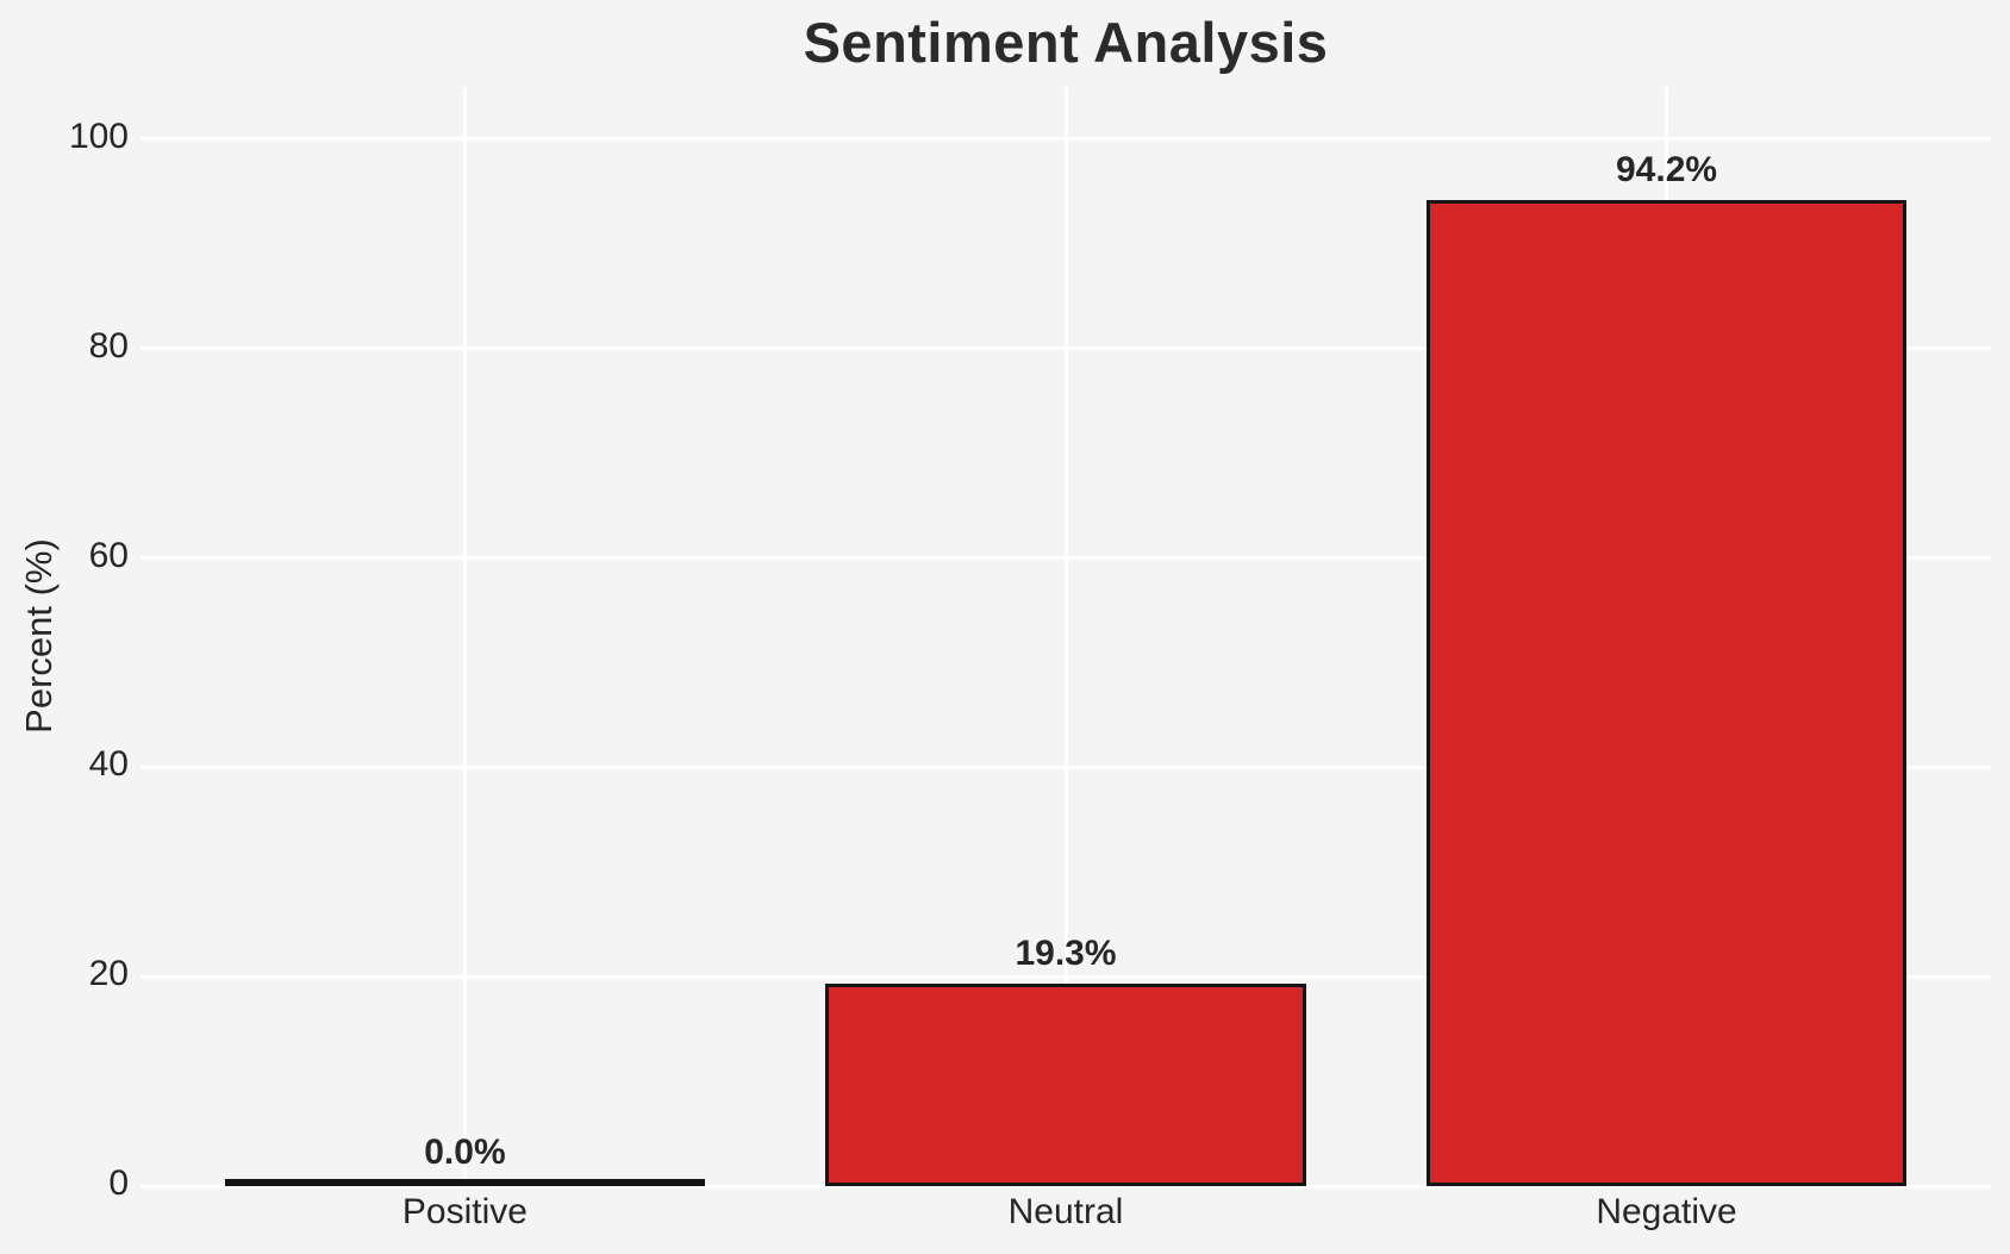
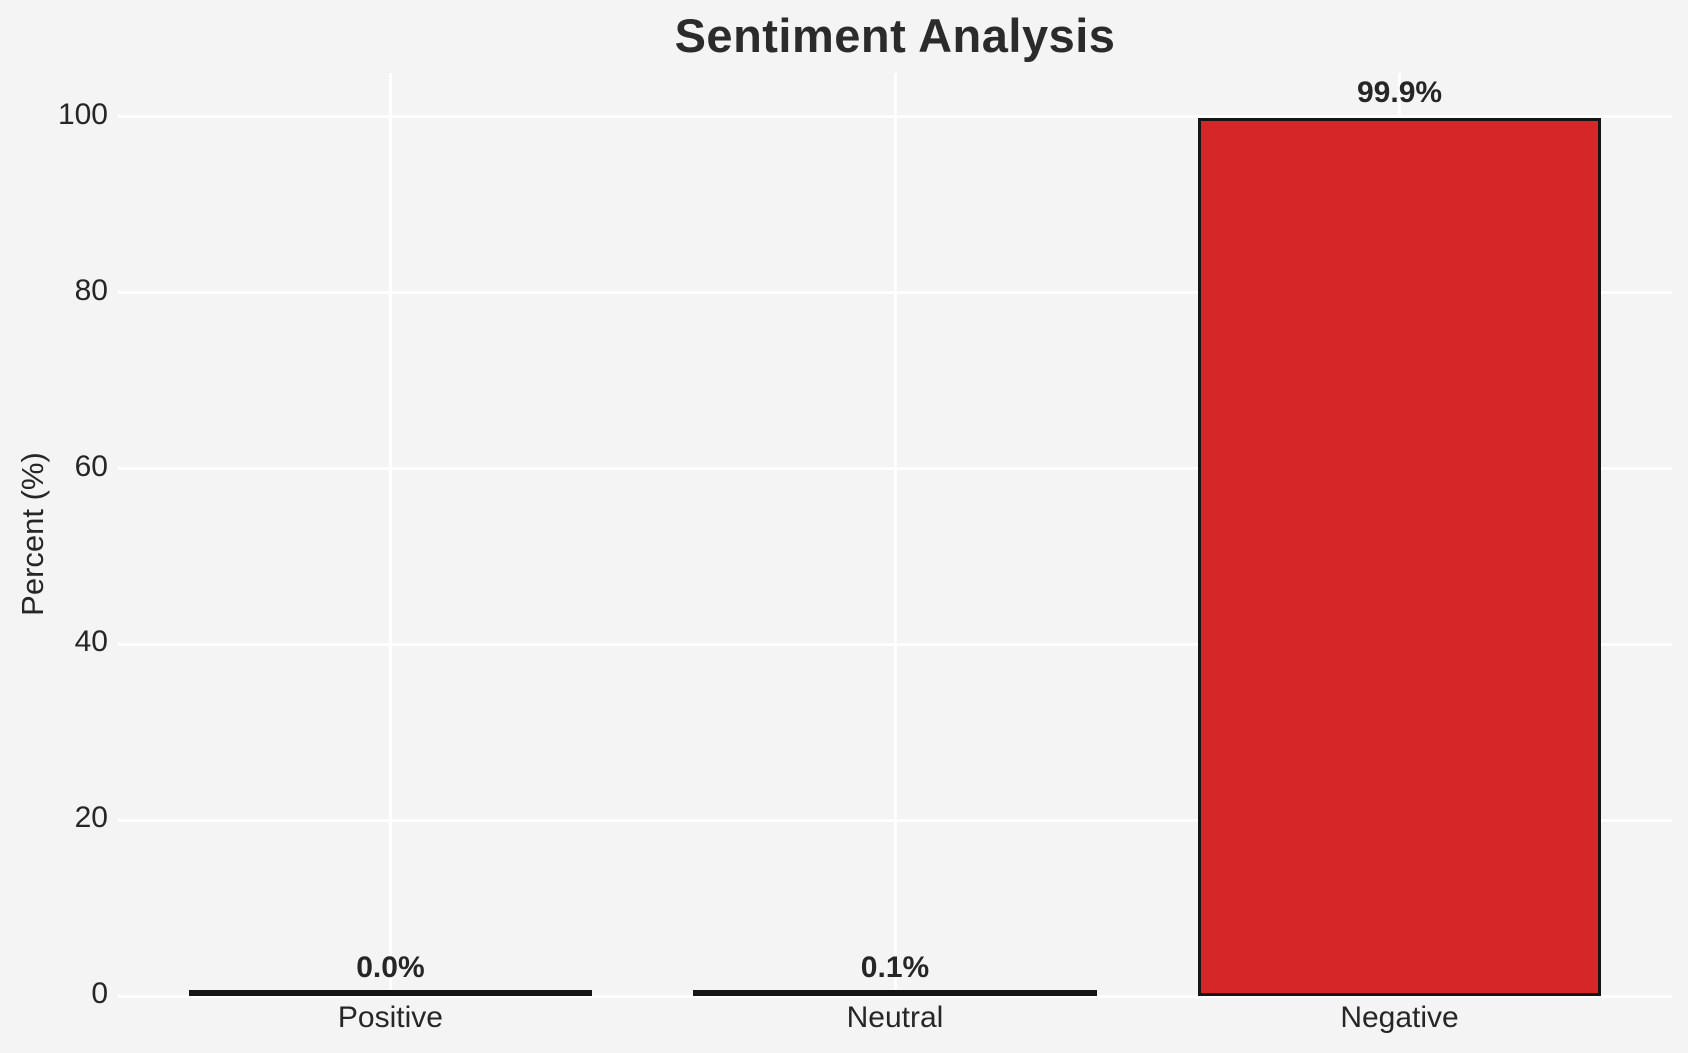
Neutral: 19.3% -> 0.1%
Negative: 94.2% -> 99.9%
